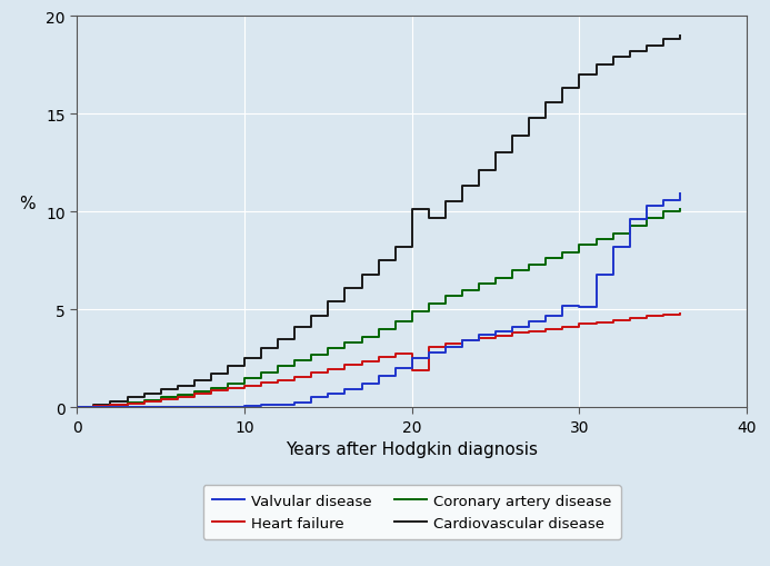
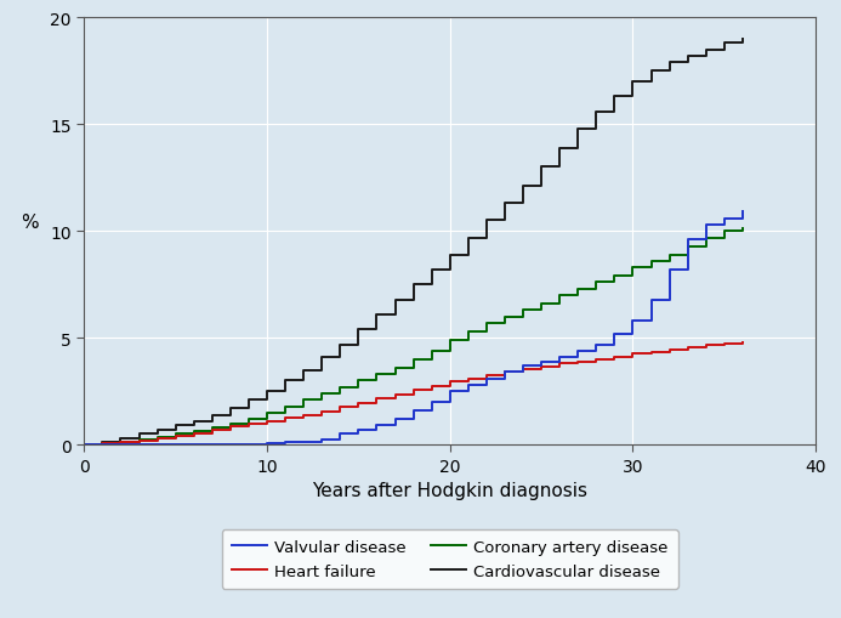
Cardiovascular disease/20: 10.1 -> 8.9
Heart failure/20: 1.9 -> 3.0
Valvular disease/30: 5.1 -> 5.8
